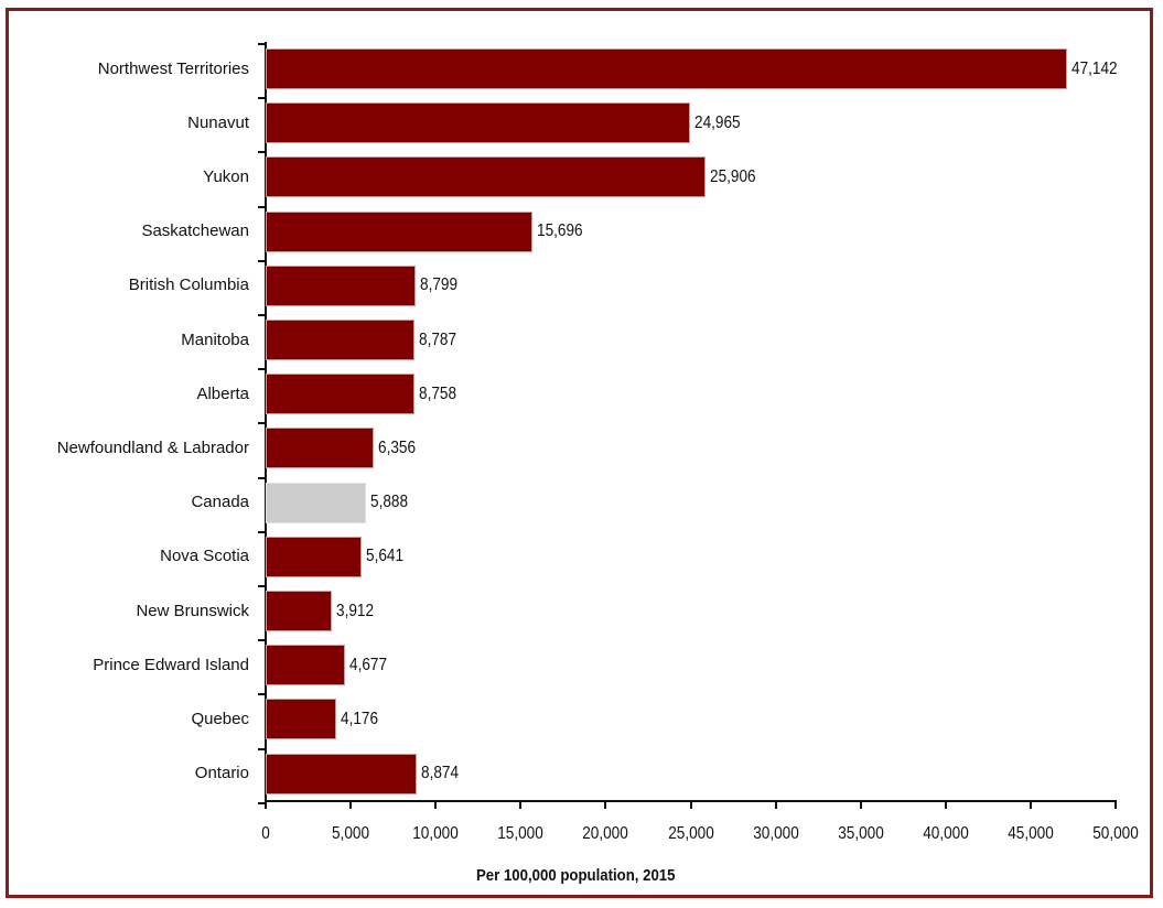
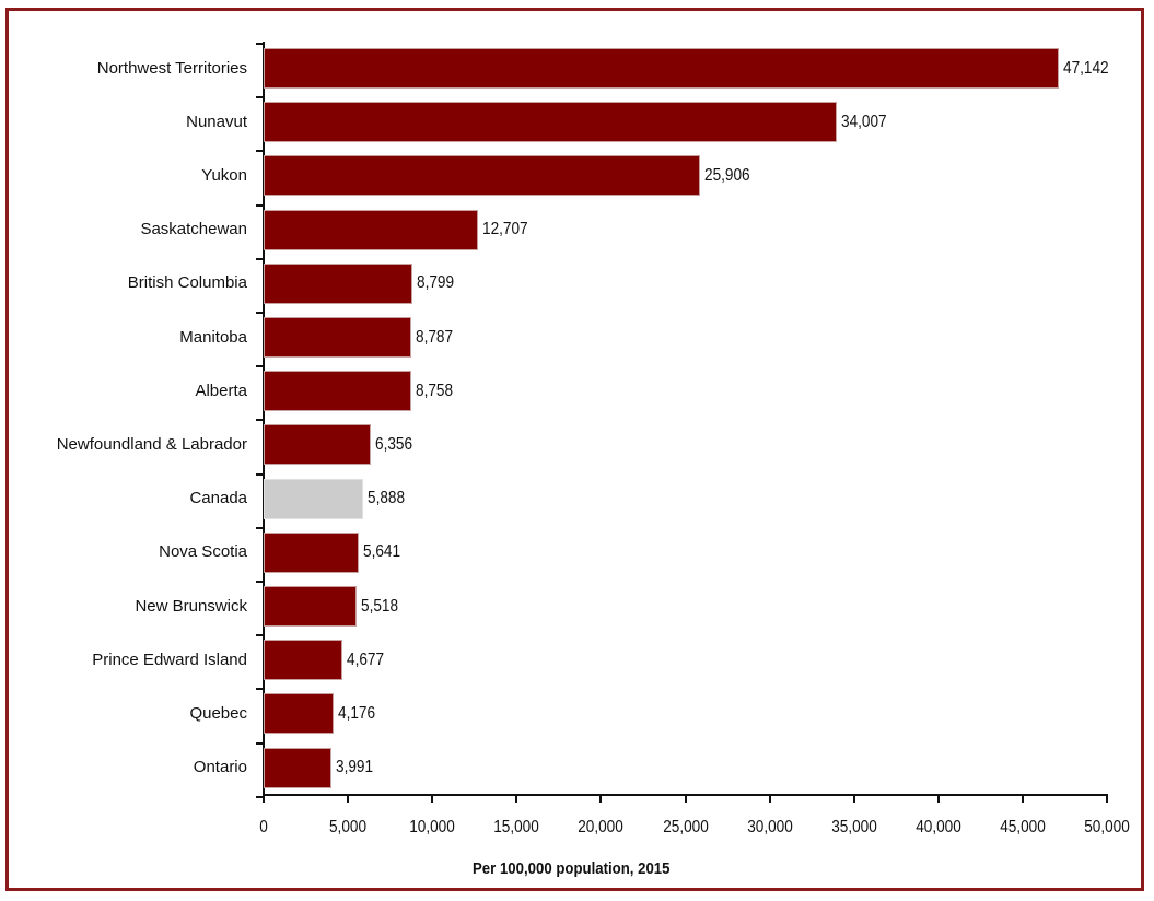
Nunavut: 24,965 -> 34,007
Saskatchewan: 15,696 -> 12,707
New Brunswick: 3,912 -> 5,518
Ontario: 8,874 -> 3,991
